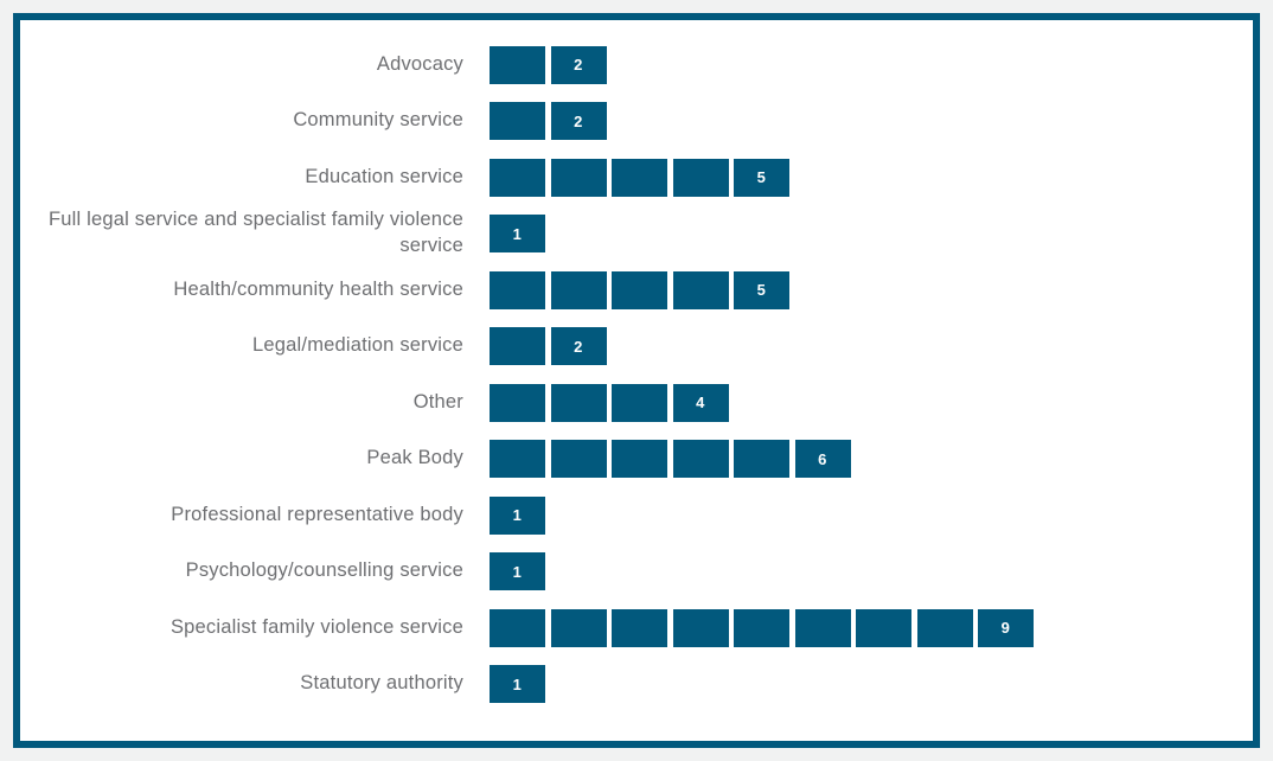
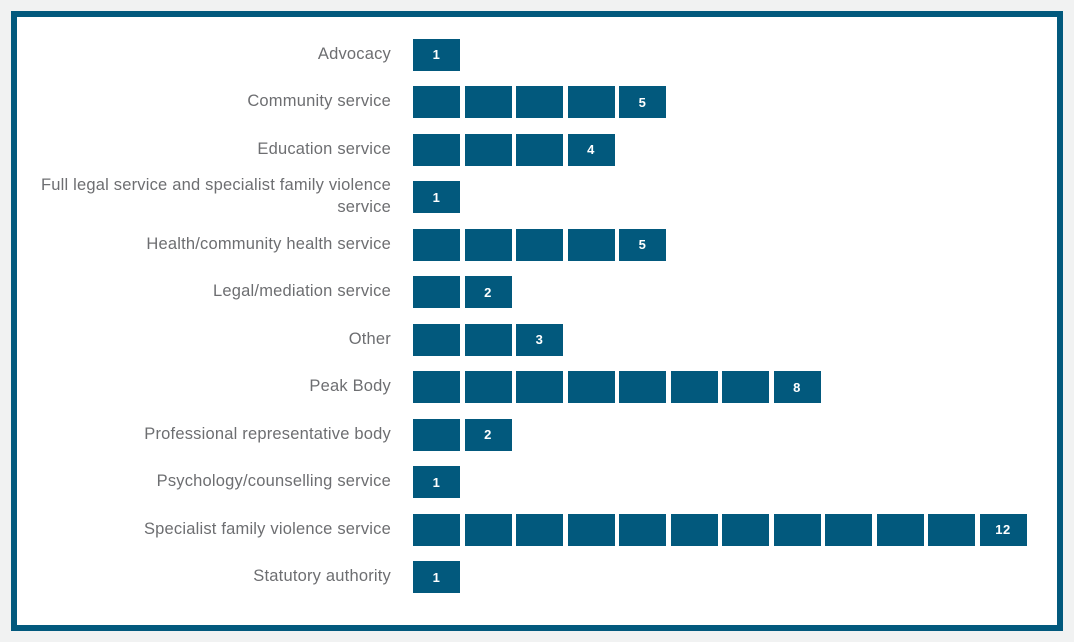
Advocacy: 2 -> 1
Community service: 2 -> 5
Education service: 5 -> 4
Other: 4 -> 3
Peak Body: 6 -> 8
Professional representative body: 1 -> 2
Specialist family violence service: 9 -> 12
